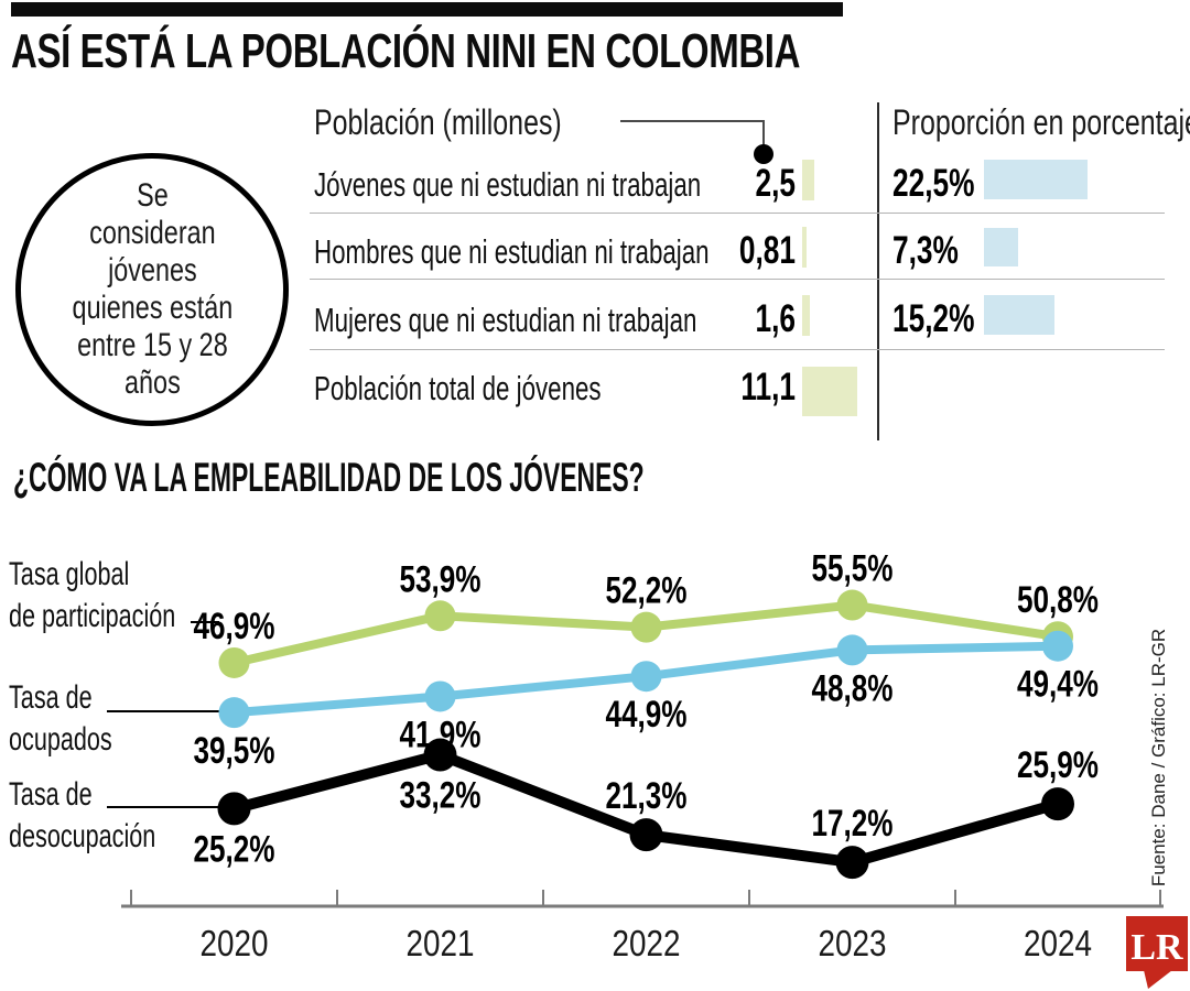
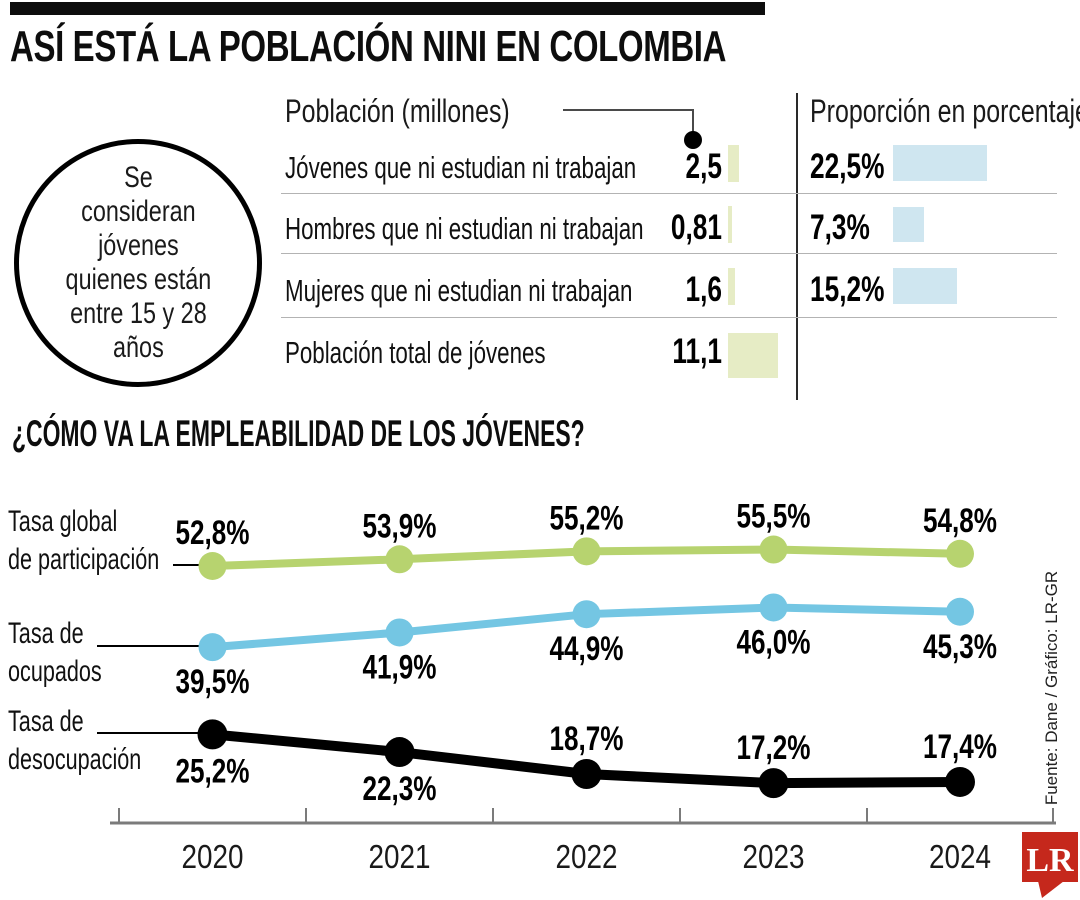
Tasa global de participación/2020: 46,9% -> 52,8%
Tasa de desocupación/2021: 33,2% -> 22,3%
Tasa global de participación/2022: 52,2% -> 55,2%
Tasa de desocupación/2022: 21,3% -> 18,7%
Tasa de ocupados/2023: 48,8% -> 46,0%
Tasa global de participación/2024: 50,8% -> 54,8%
Tasa de ocupados/2024: 49,4% -> 45,3%
Tasa de desocupación/2024: 25,9% -> 17,4%
